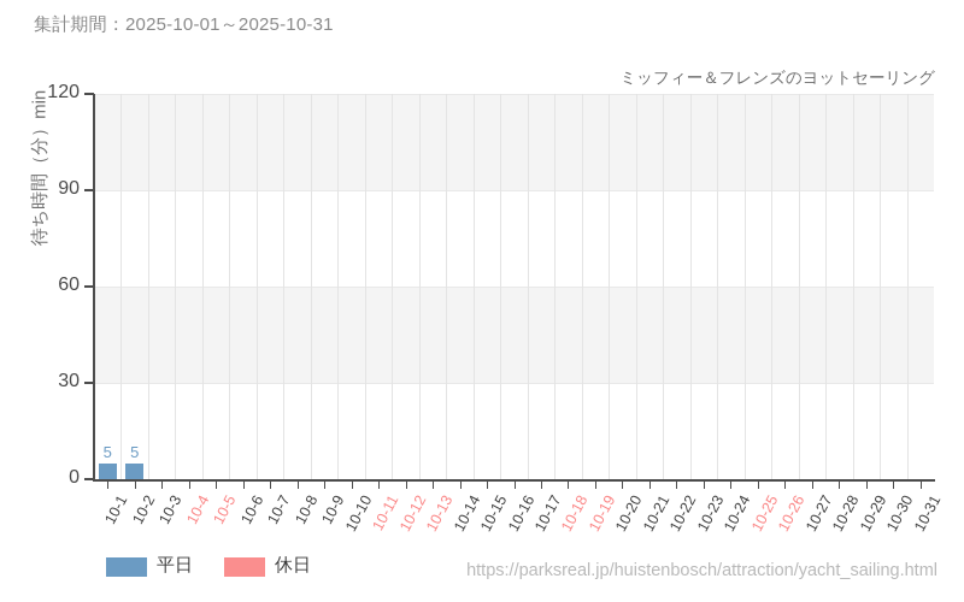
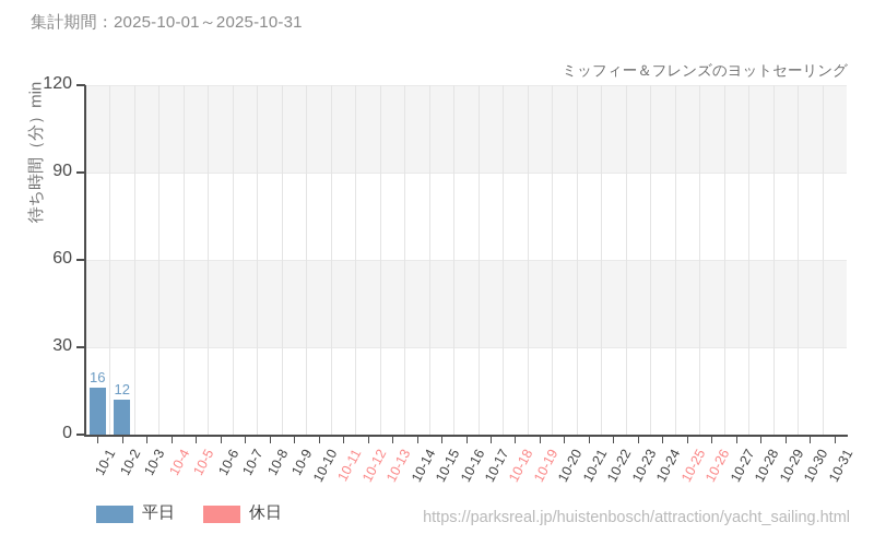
10-1: 5 -> 16
10-2: 5 -> 12
